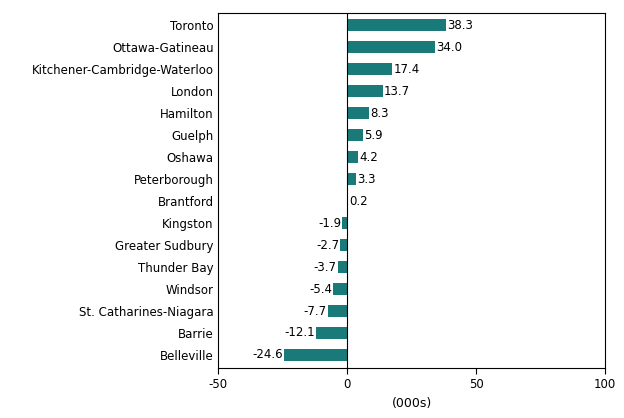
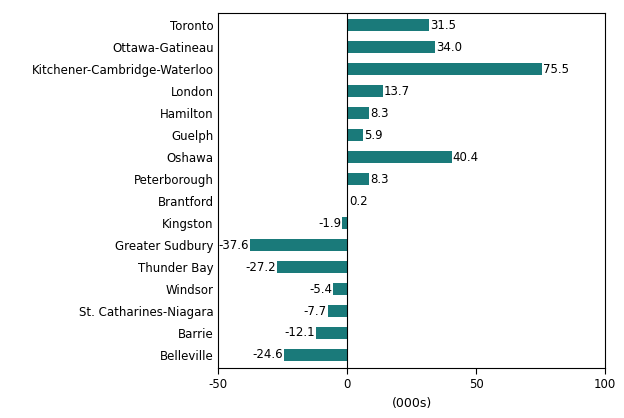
Toronto: 38.3 -> 31.5
Kitchener-Cambridge-Waterloo: 17.4 -> 75.5
Oshawa: 4.2 -> 40.4
Peterborough: 3.3 -> 8.3
Greater Sudbury: -2.7 -> -37.6
Thunder Bay: -3.7 -> -27.2
